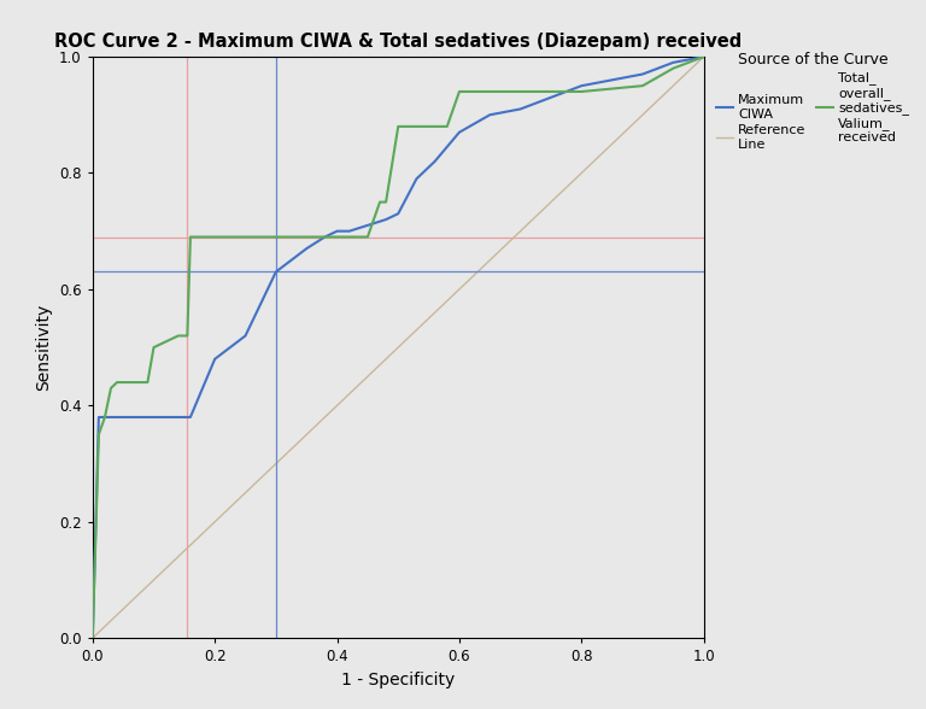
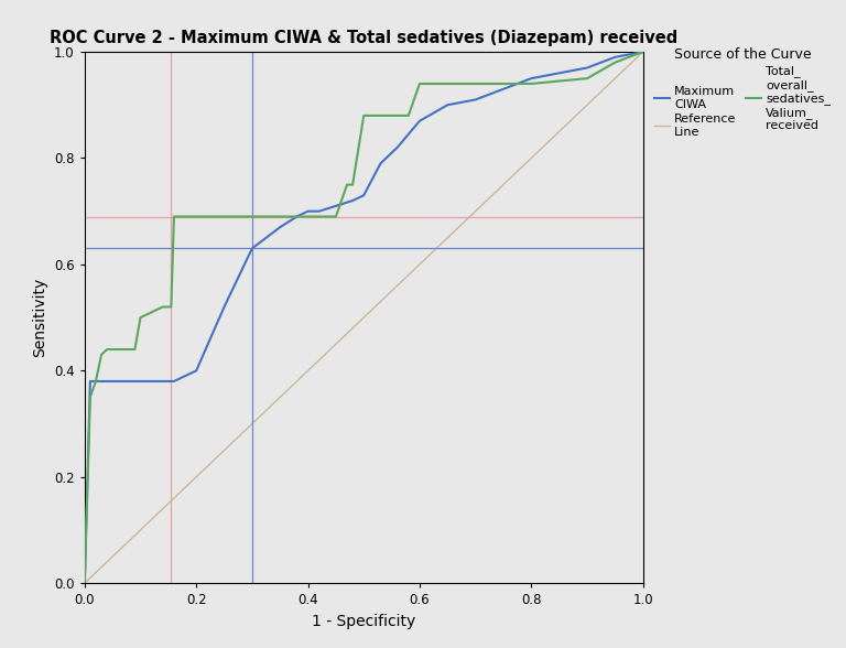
Maximum CIWA/0.2: 0.48 -> 0.40
